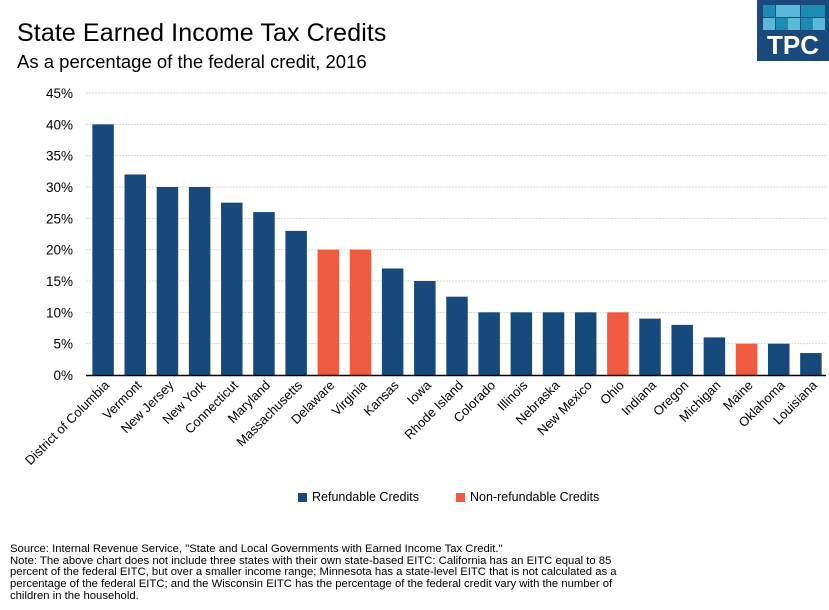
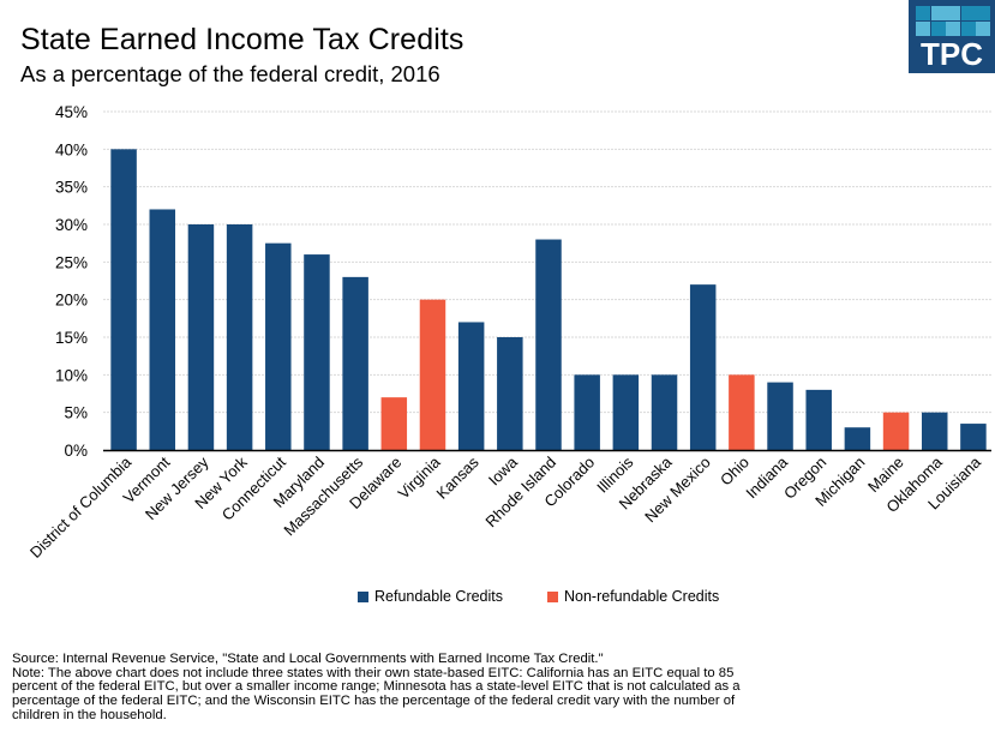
Delaware: 20% -> 7%
Rhode Island: 12% -> 28%
New Mexico: 10% -> 22%
Michigan: 6% -> 3%
